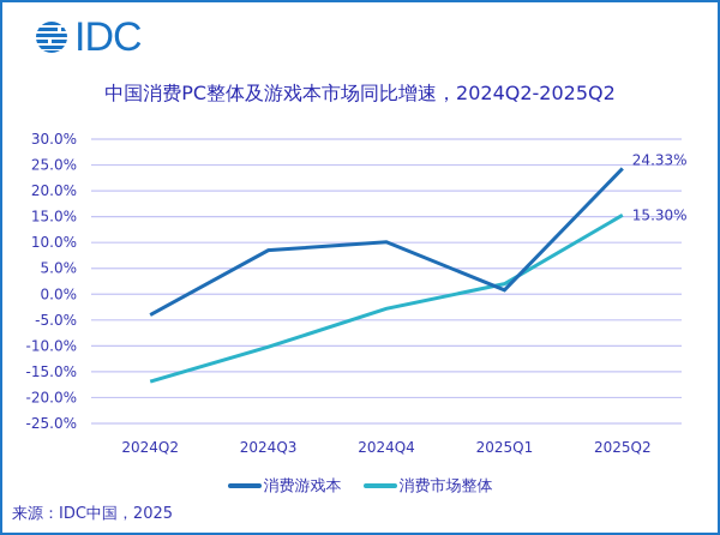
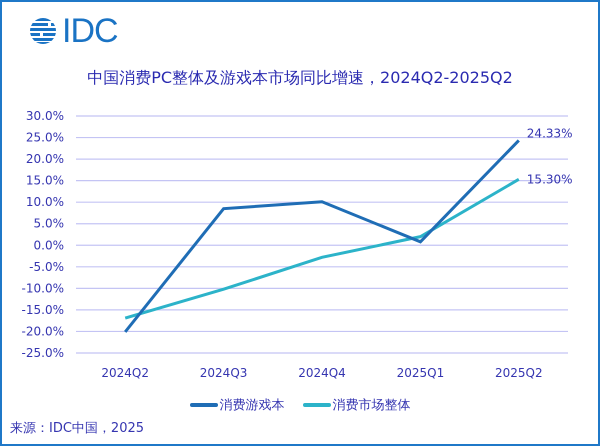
消费游戏本/2024Q2: -4% -> -20%
